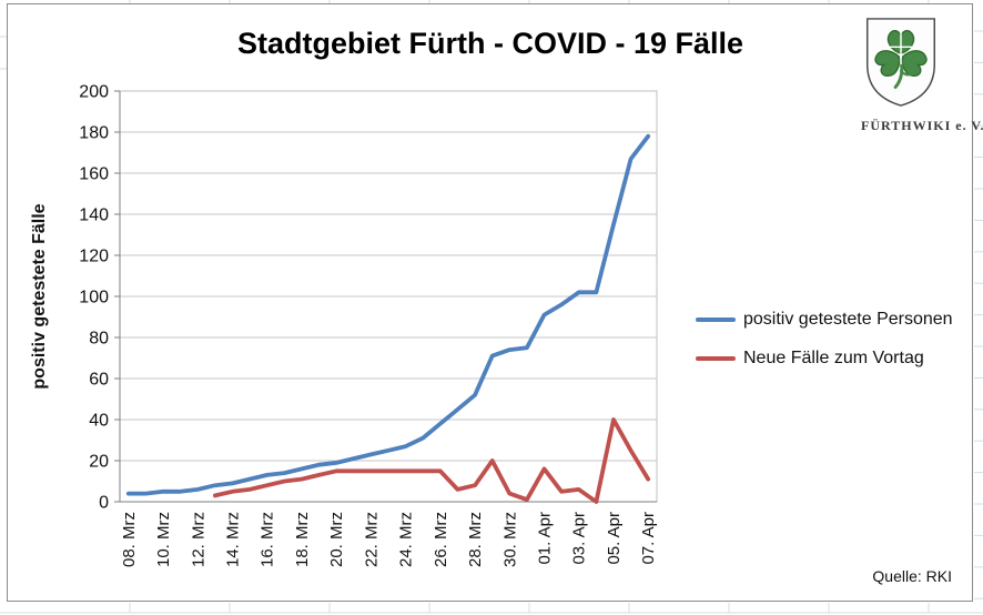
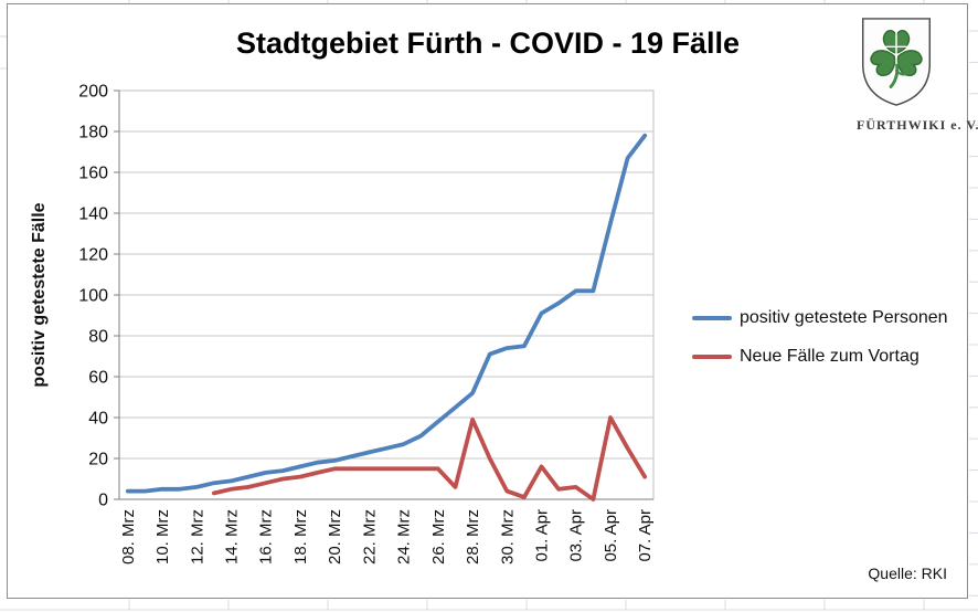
Neue Fälle zum Vortag/28. Mrz: 8 -> 39
